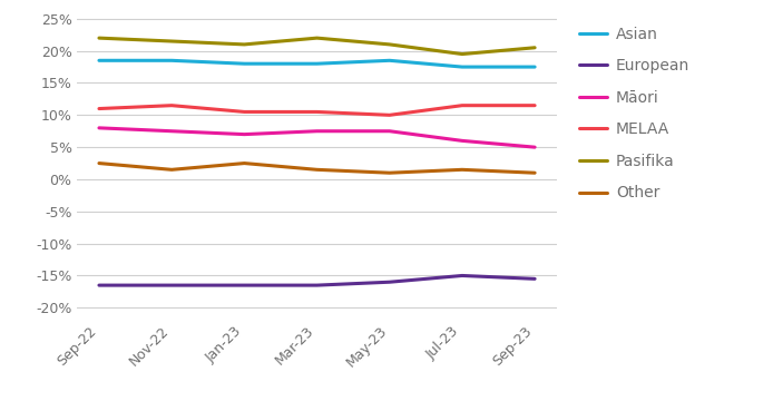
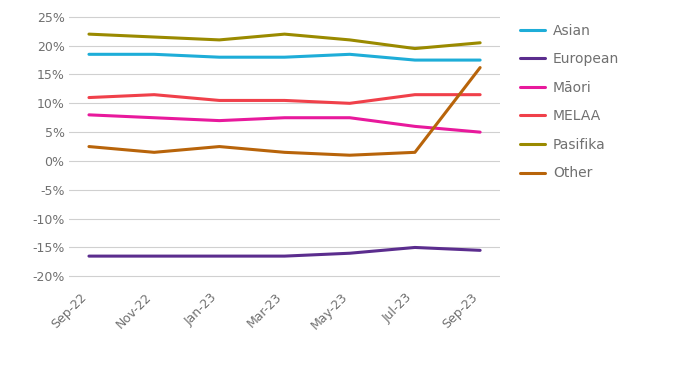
Other/Sep-23: 1.0% -> 16.2%
